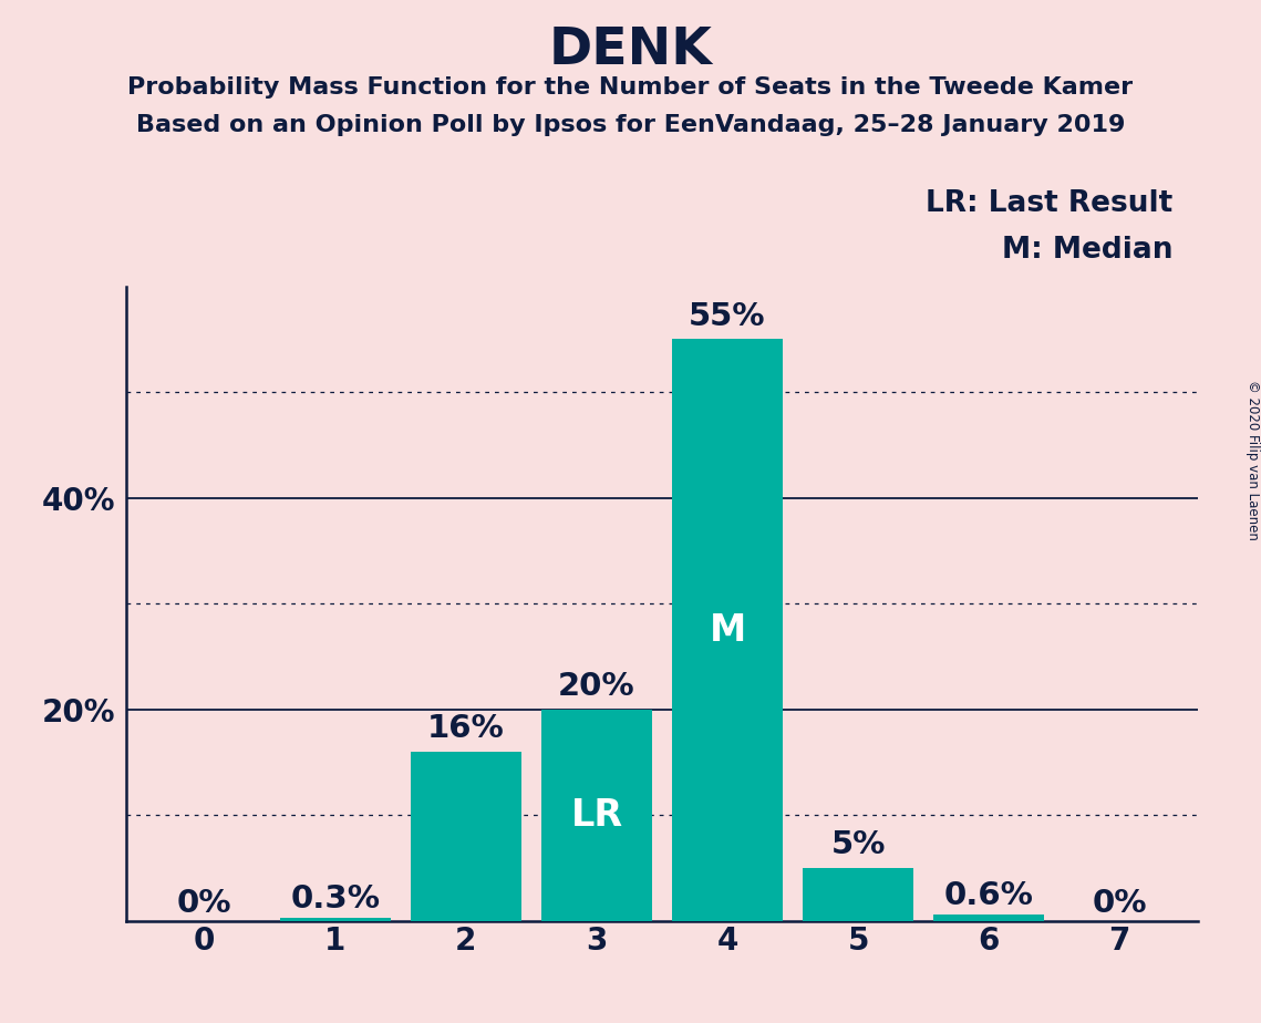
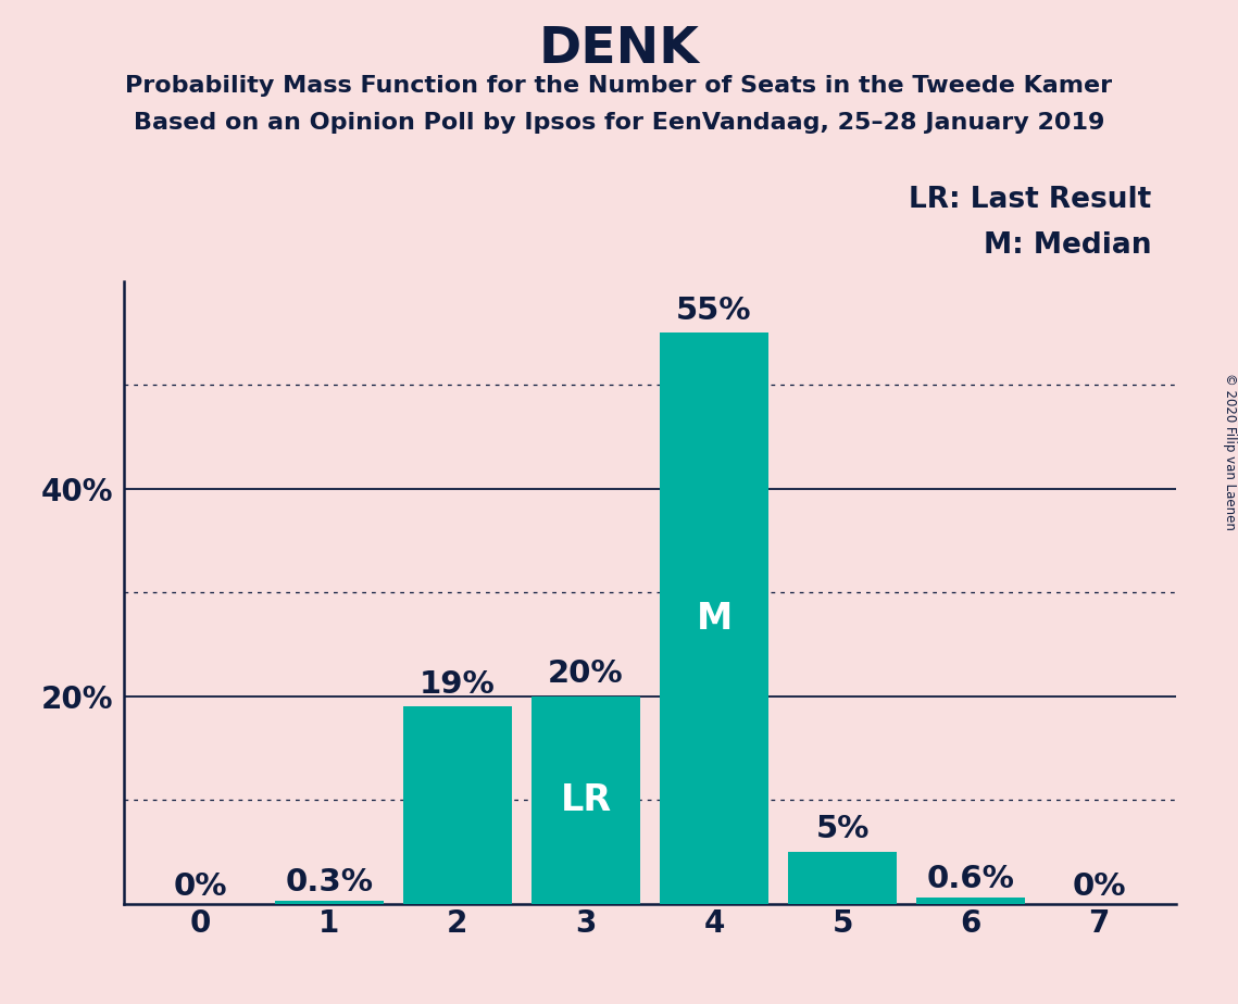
2: 16% -> 19%
